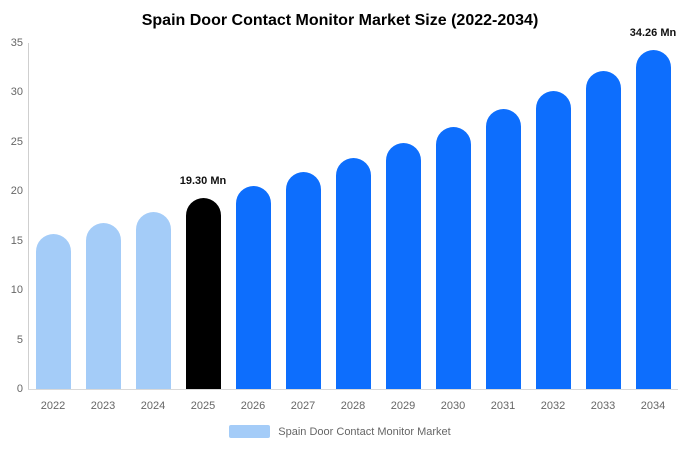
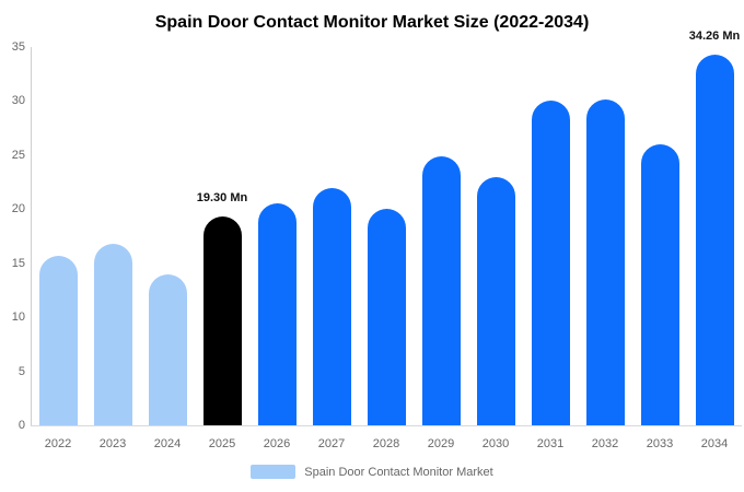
2024: 18 -> 14
2028: 23 -> 20
2030: 27 -> 23
2031: 28 -> 30
2033: 32 -> 26
